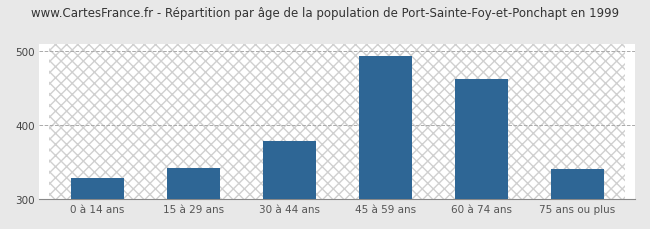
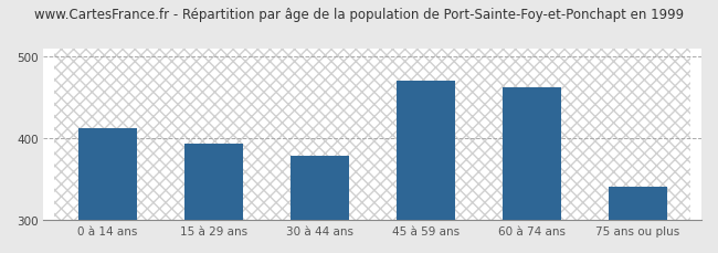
0 à 14 ans: 328 -> 412
15 à 29 ans: 342 -> 394
45 à 59 ans: 493 -> 470
